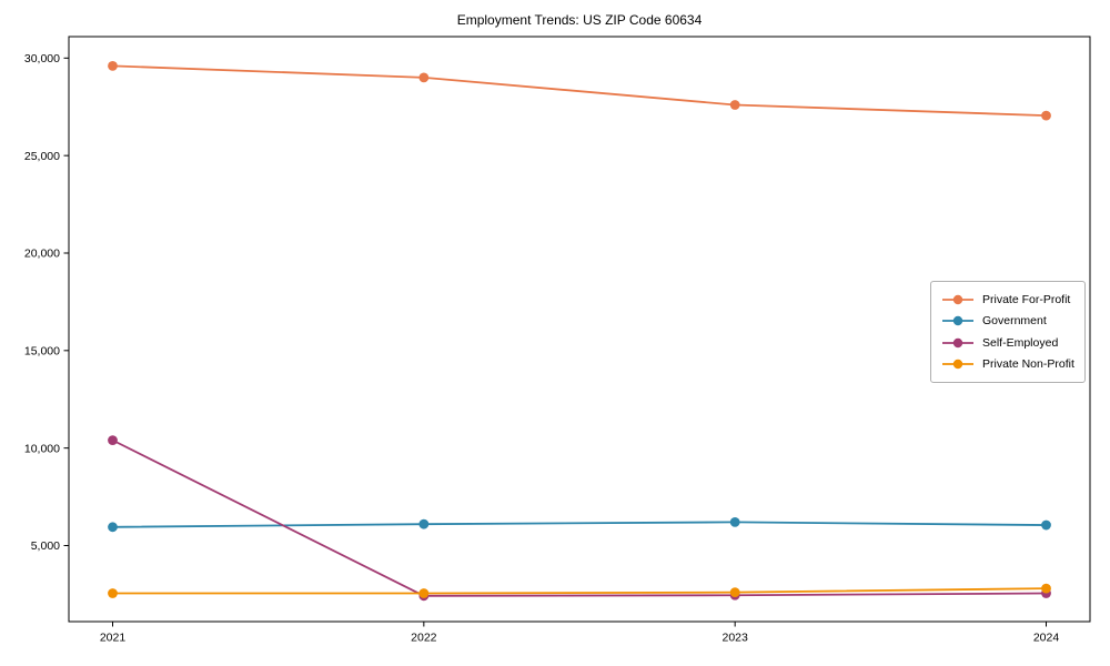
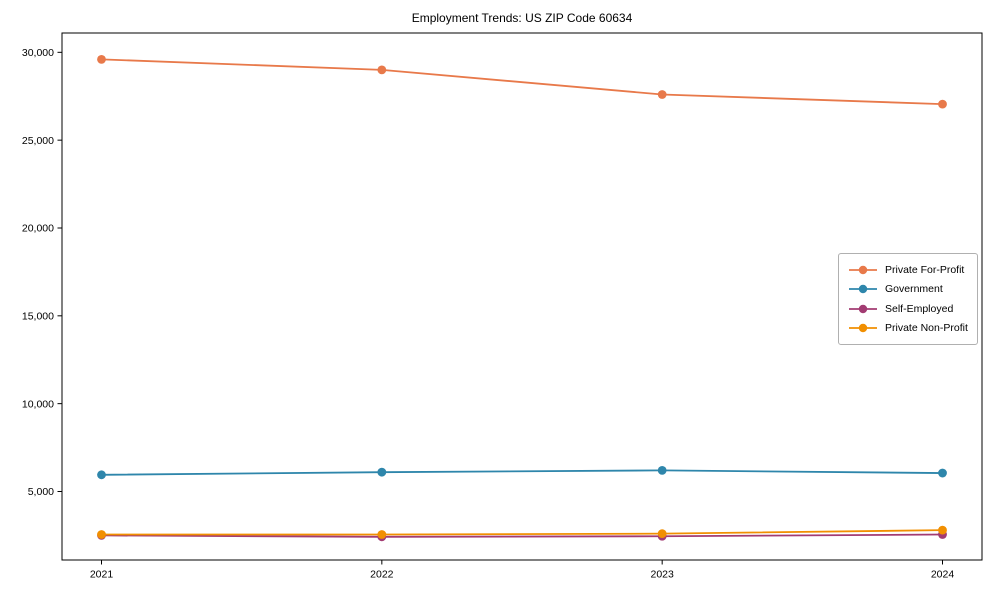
Self-Employed/2021: 10400 -> 2500
